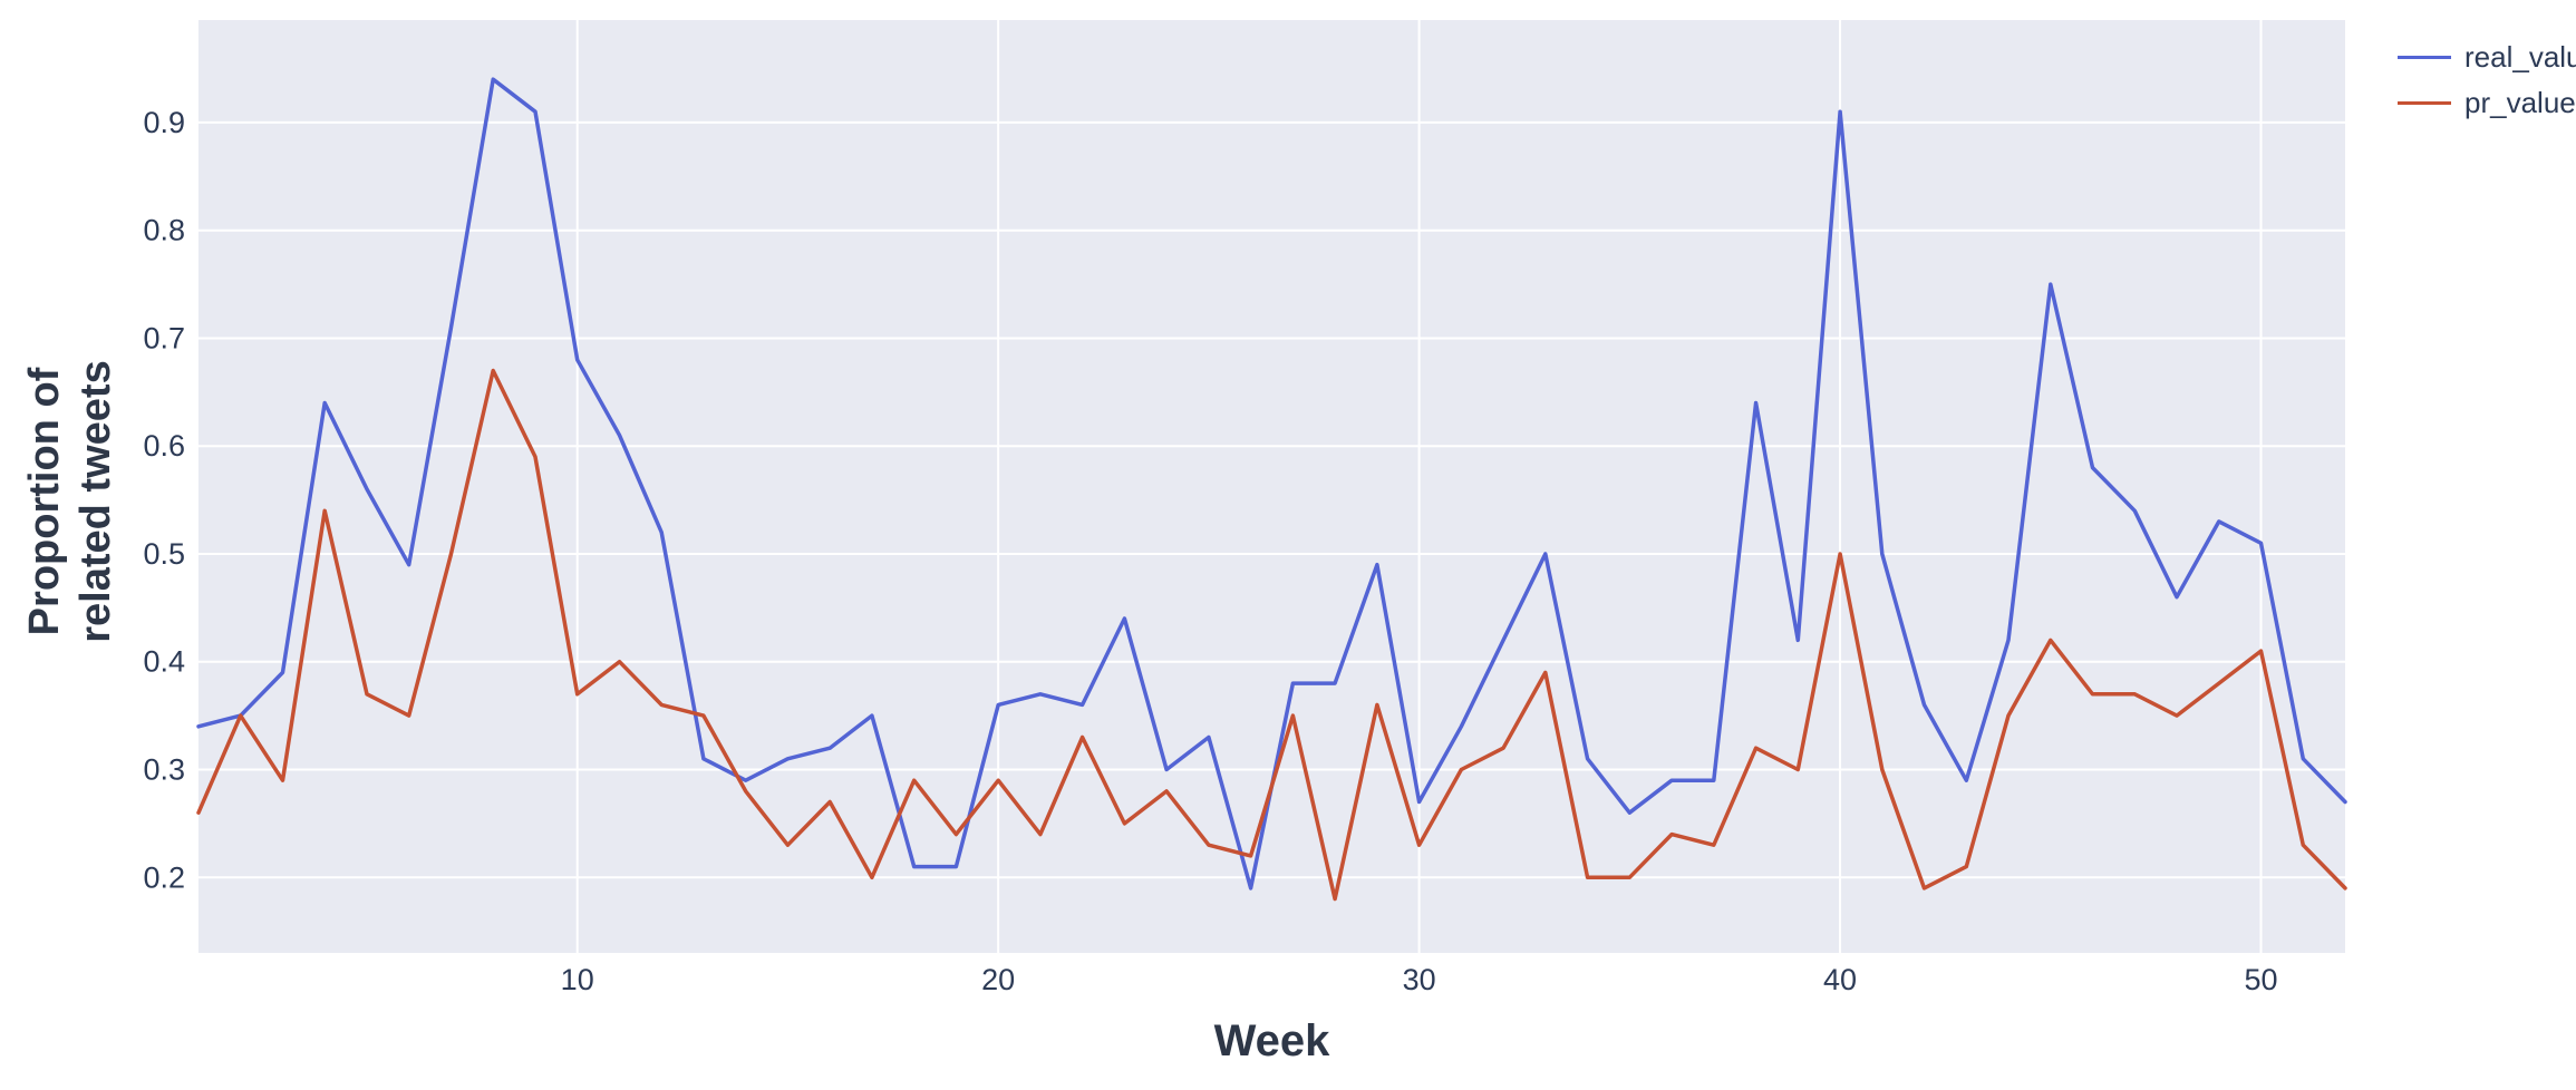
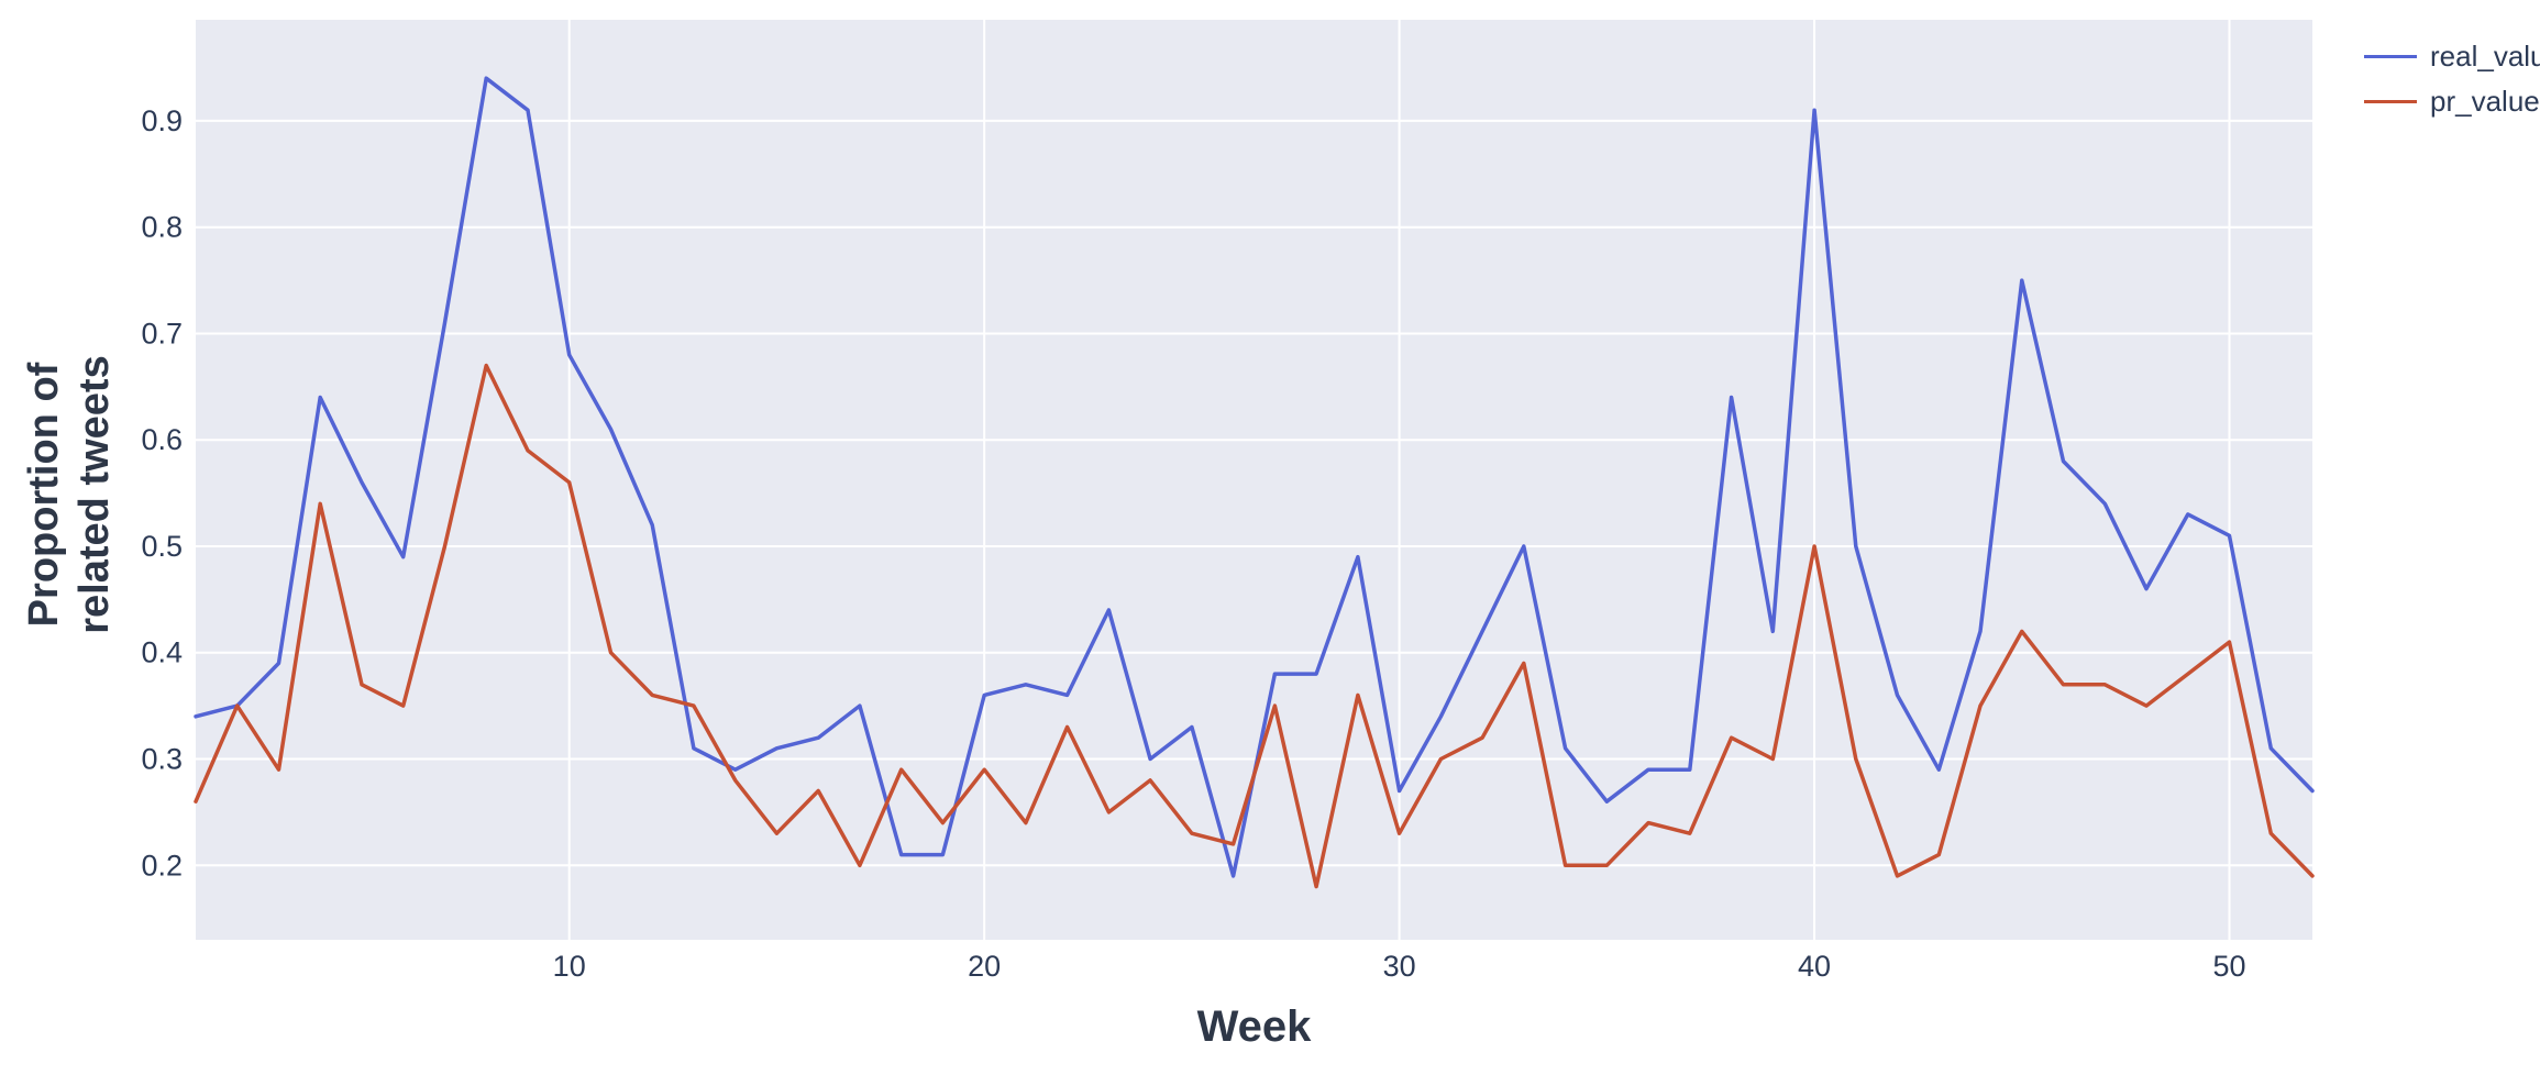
pr_value/10: 0.37 -> 0.56
